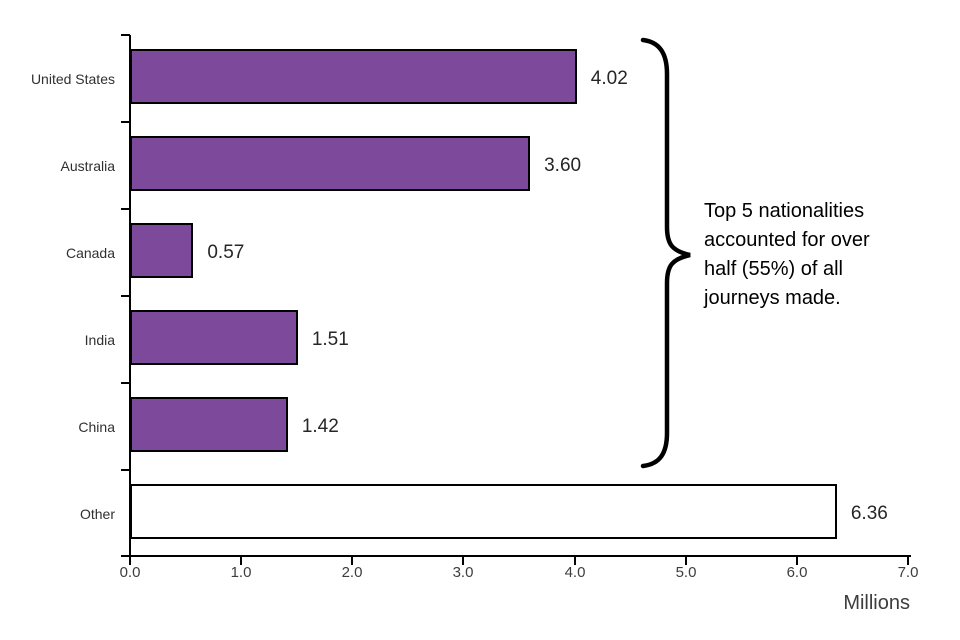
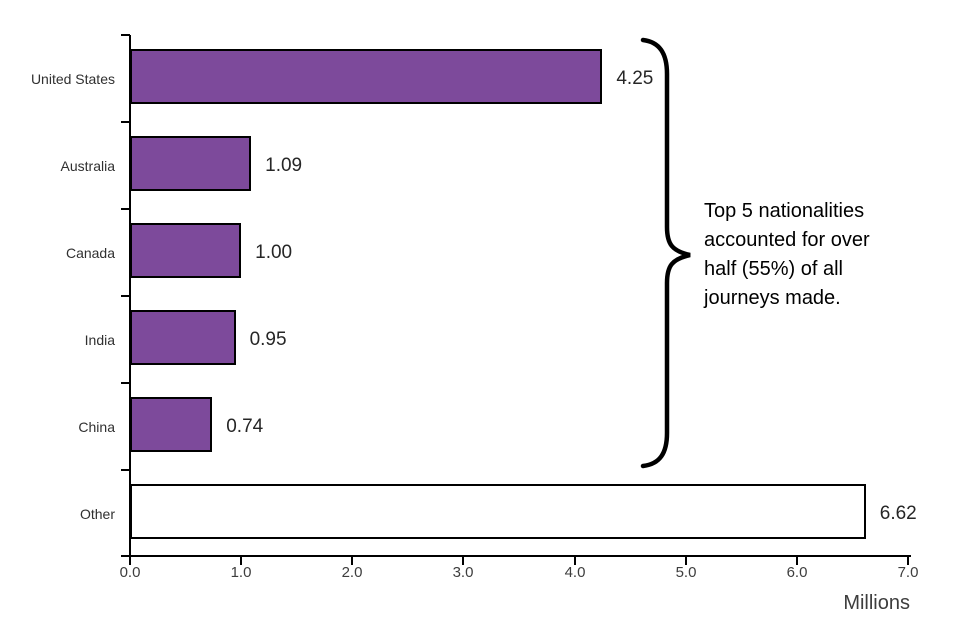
United States: 4.02 -> 4.25
Australia: 3.60 -> 1.09
Canada: 0.57 -> 1.00
India: 1.51 -> 0.95
China: 1.42 -> 0.74
Other: 6.36 -> 6.62
